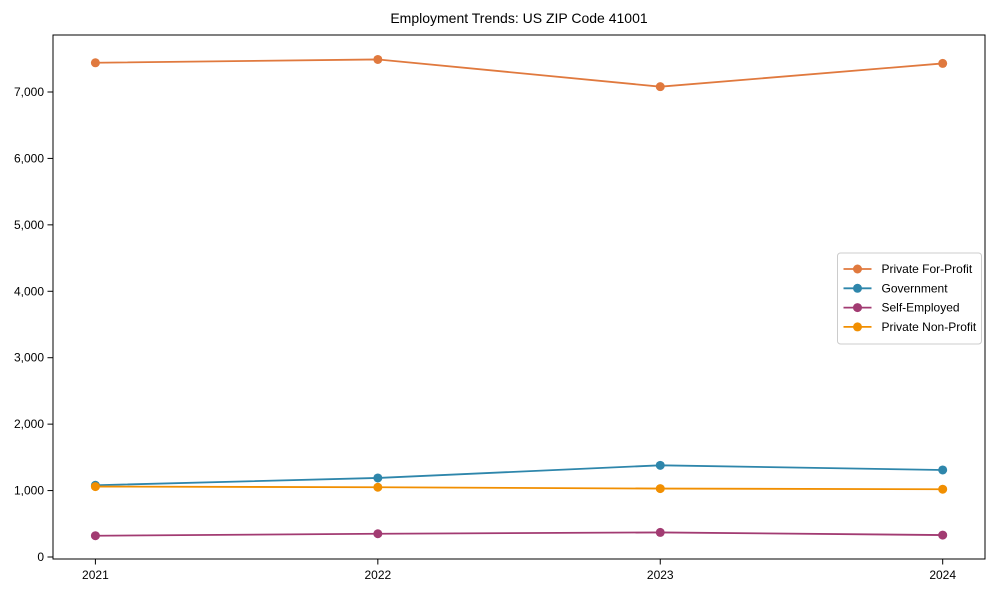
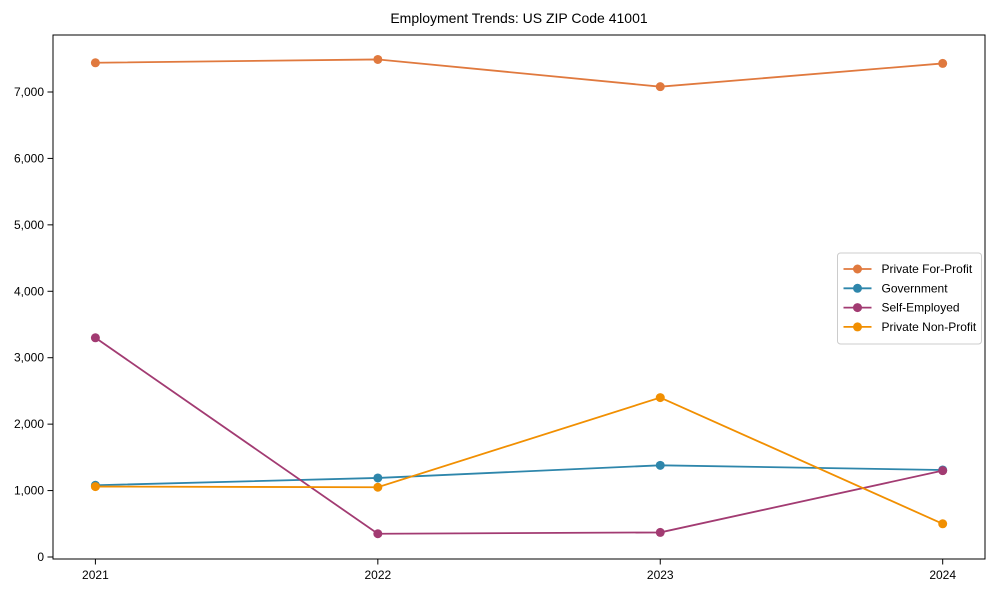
Self-Employed/2021: 300 -> 3300
Private Non-Profit/2023: 1000 -> 2400
Self-Employed/2024: 300 -> 1300
Private Non-Profit/2024: 1000 -> 500
